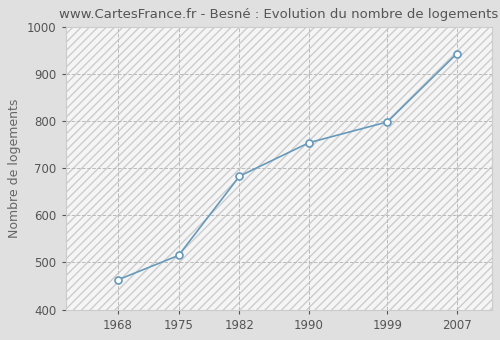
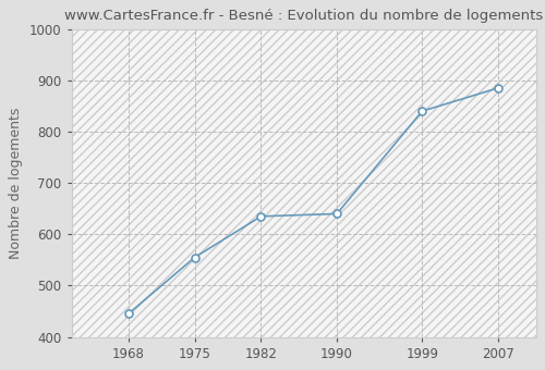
1968: 463 -> 445
1975: 515 -> 555
1982: 683 -> 635
1990: 754 -> 640
1999: 798 -> 840
2007: 943 -> 885
